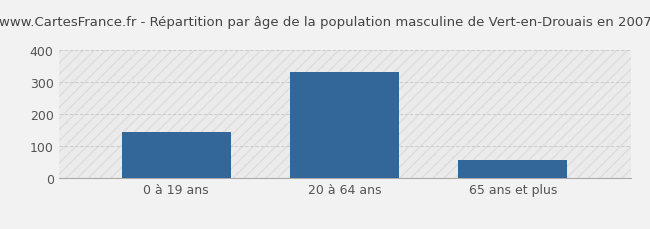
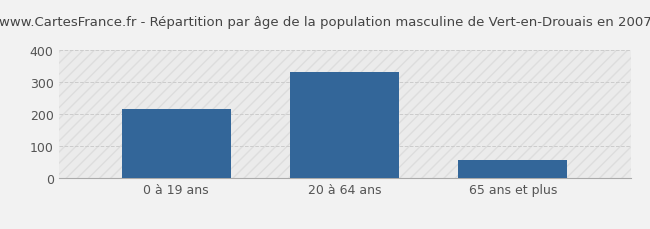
0 à 19 ans: 143 -> 215
